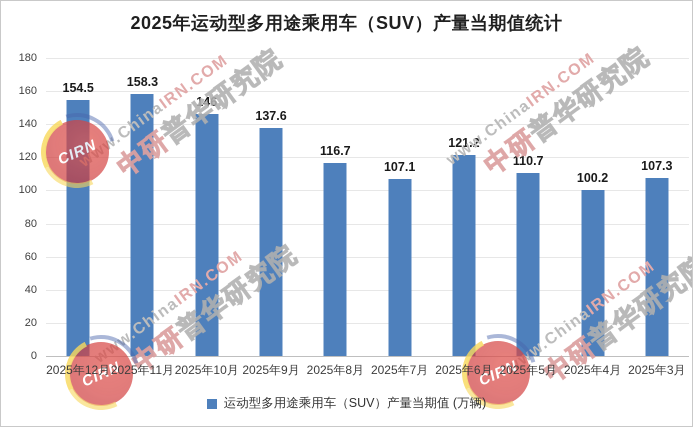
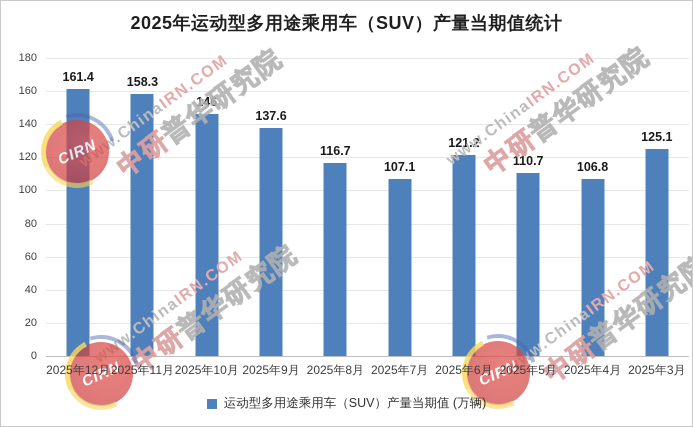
2025年12月: 154.5 -> 161.4
2025年4月: 100.2 -> 106.8
2025年3月: 107.3 -> 125.1
